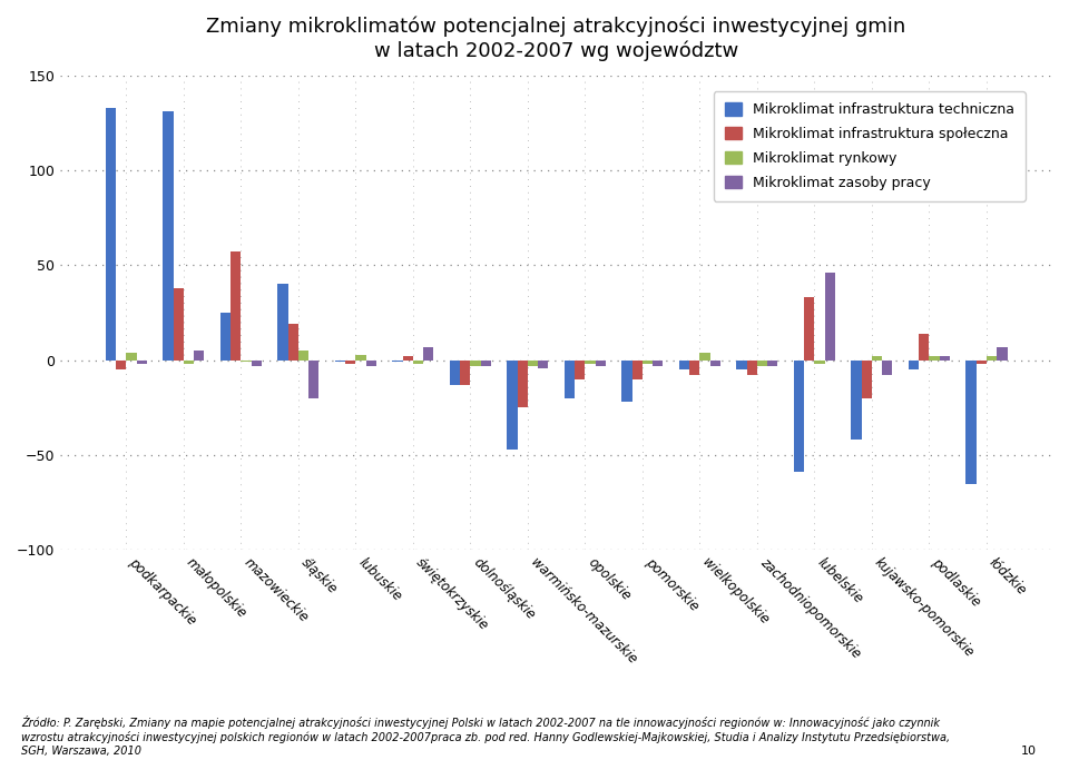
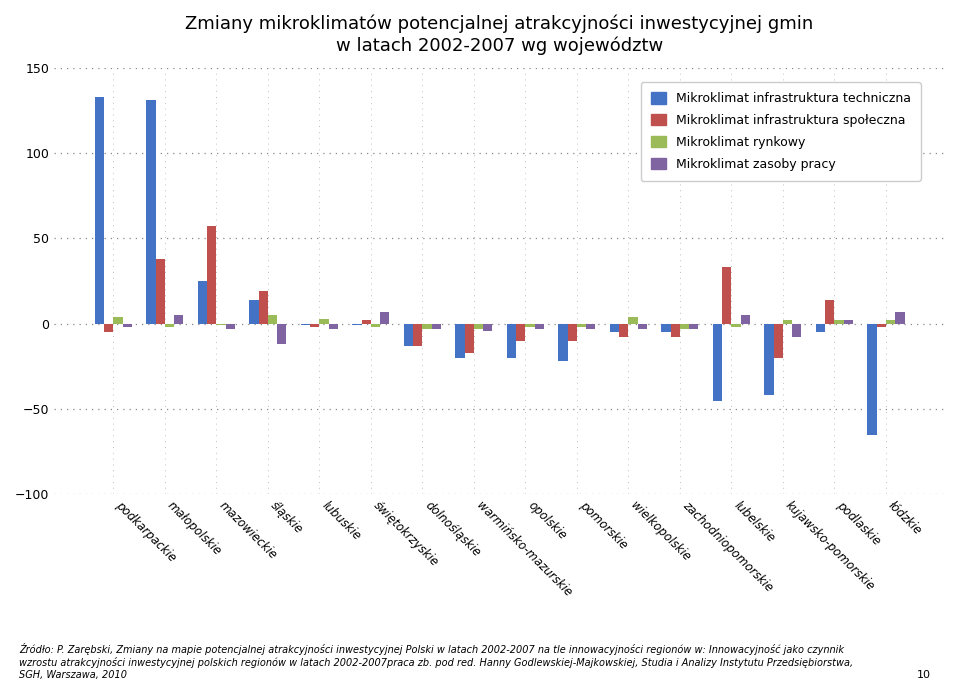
Mikroklimat infrastruktura techniczna/śląskie: 40 -> 14
Mikroklimat zasoby pracy/śląskie: -20 -> -12
Mikroklimat infrastruktura techniczna/warmińsko-mazurskie: -47 -> -20
Mikroklimat infrastruktura społeczna/warmińsko-mazurskie: -25 -> -17
Mikroklimat infrastruktura techniczna/lubelskie: -59 -> -45
Mikroklimat zasoby pracy/lubelskie: 46 -> 5
